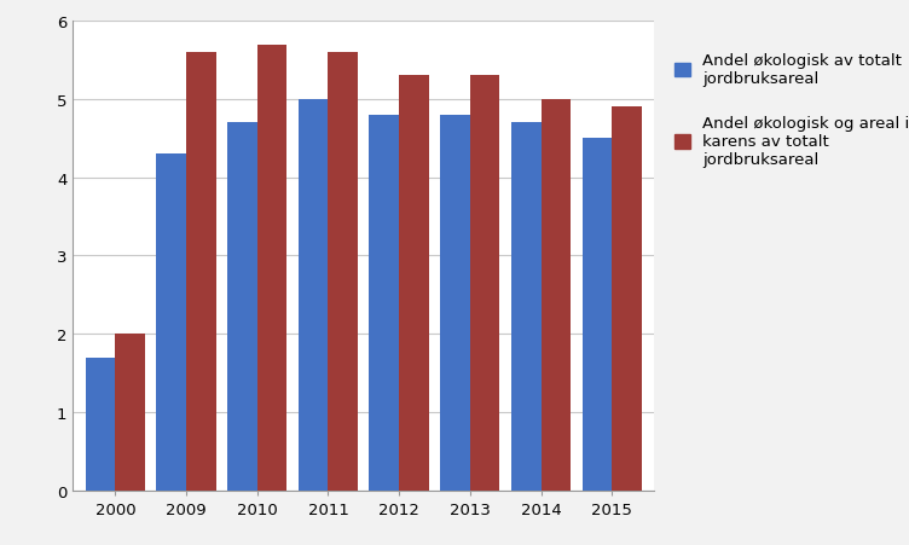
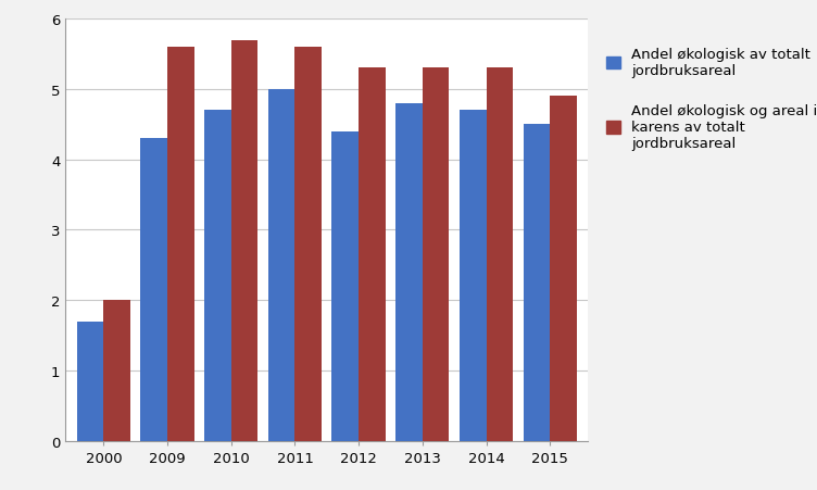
Andel økologisk av totalt jordbruksareal/2012: 4.8 -> 4.4
Andel økologisk og areal i karens av totalt jordbruksareal/2014: 5.0 -> 5.3
